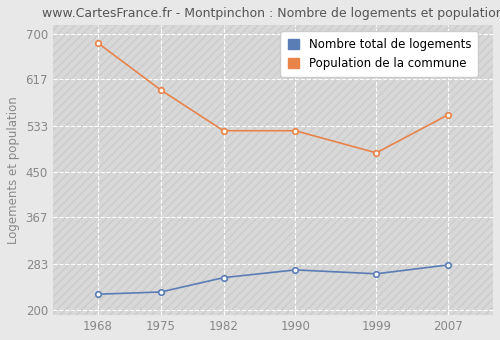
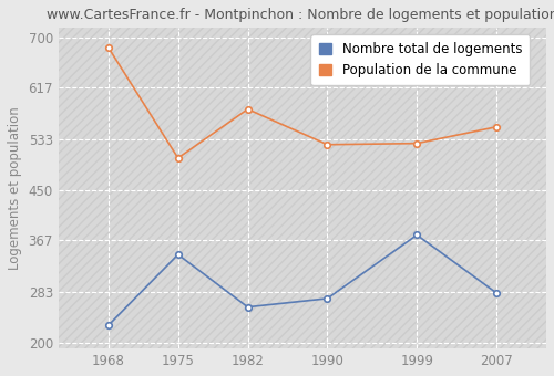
Nombre total de logements/1975: 232 -> 344
Population de la commune/1975: 598 -> 502
Population de la commune/1982: 524 -> 582
Nombre total de logements/1999: 265 -> 376
Population de la commune/1999: 484 -> 526
